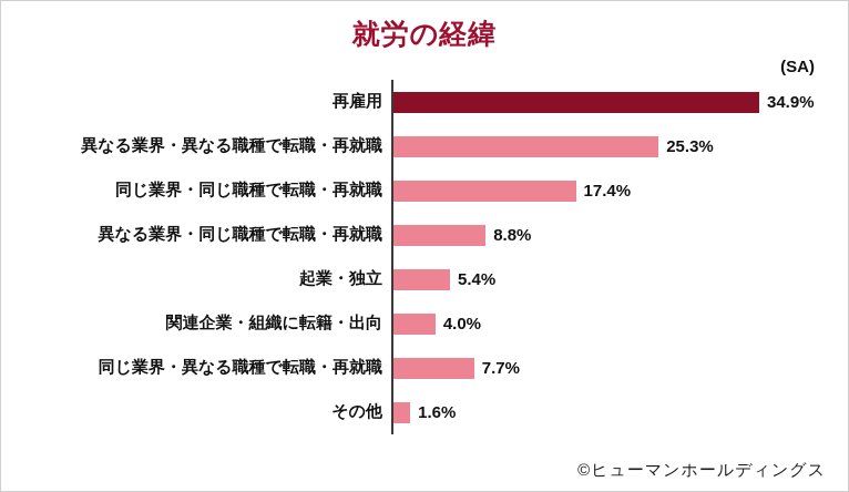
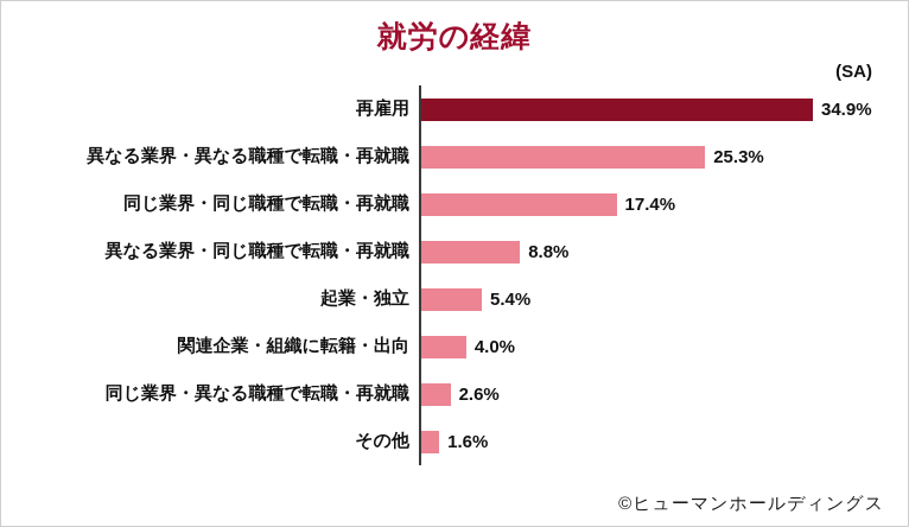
同じ業界・異なる職種で転職・再就職: 7.7% -> 2.6%
